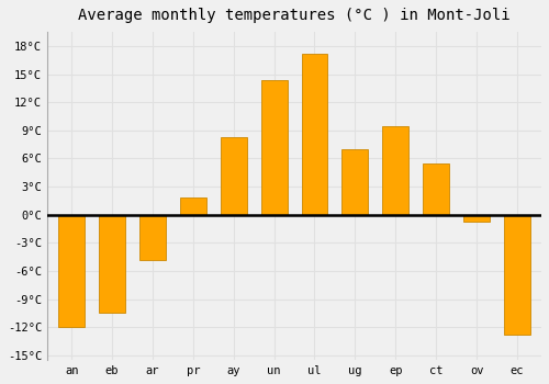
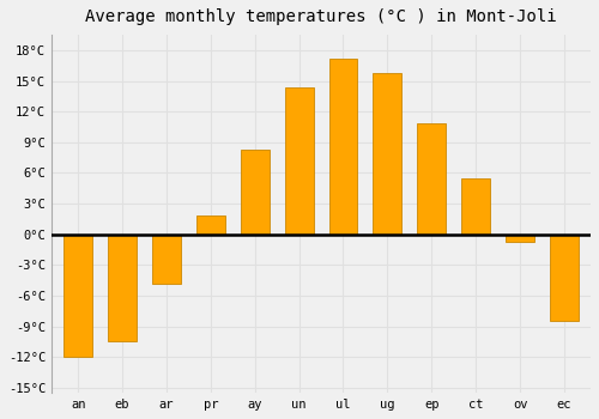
ug: 7.0°C -> 15.8°C
ep: 9.4°C -> 10.8°C
ec: -12.8°C -> -8.5°C
